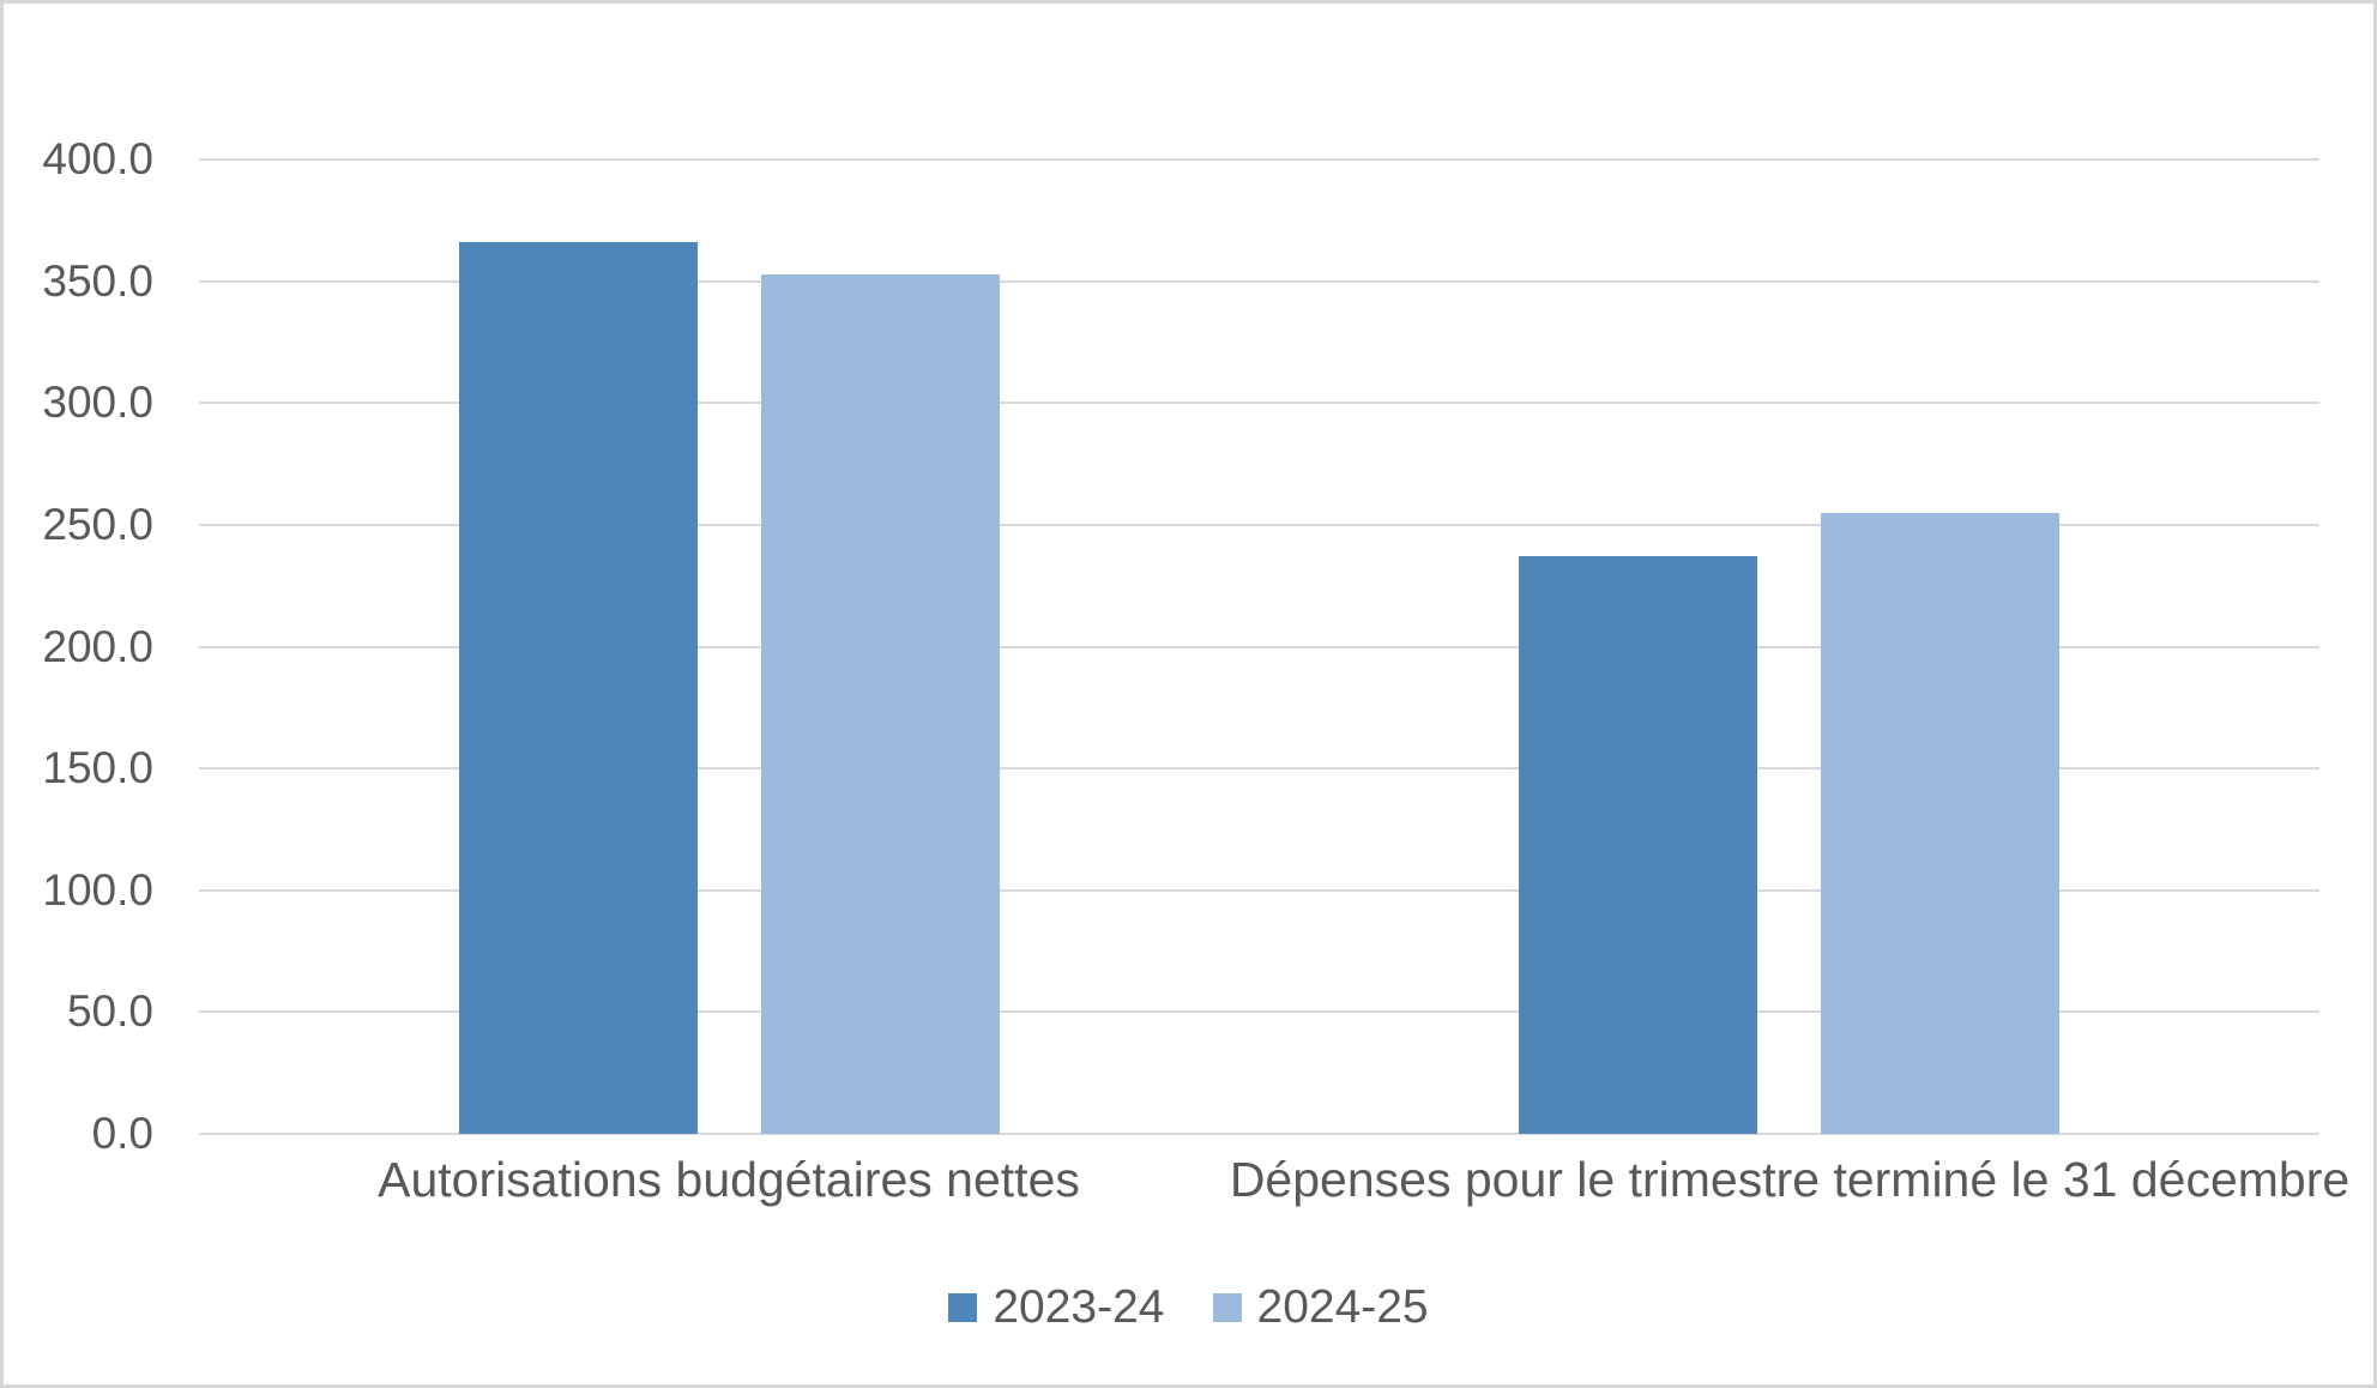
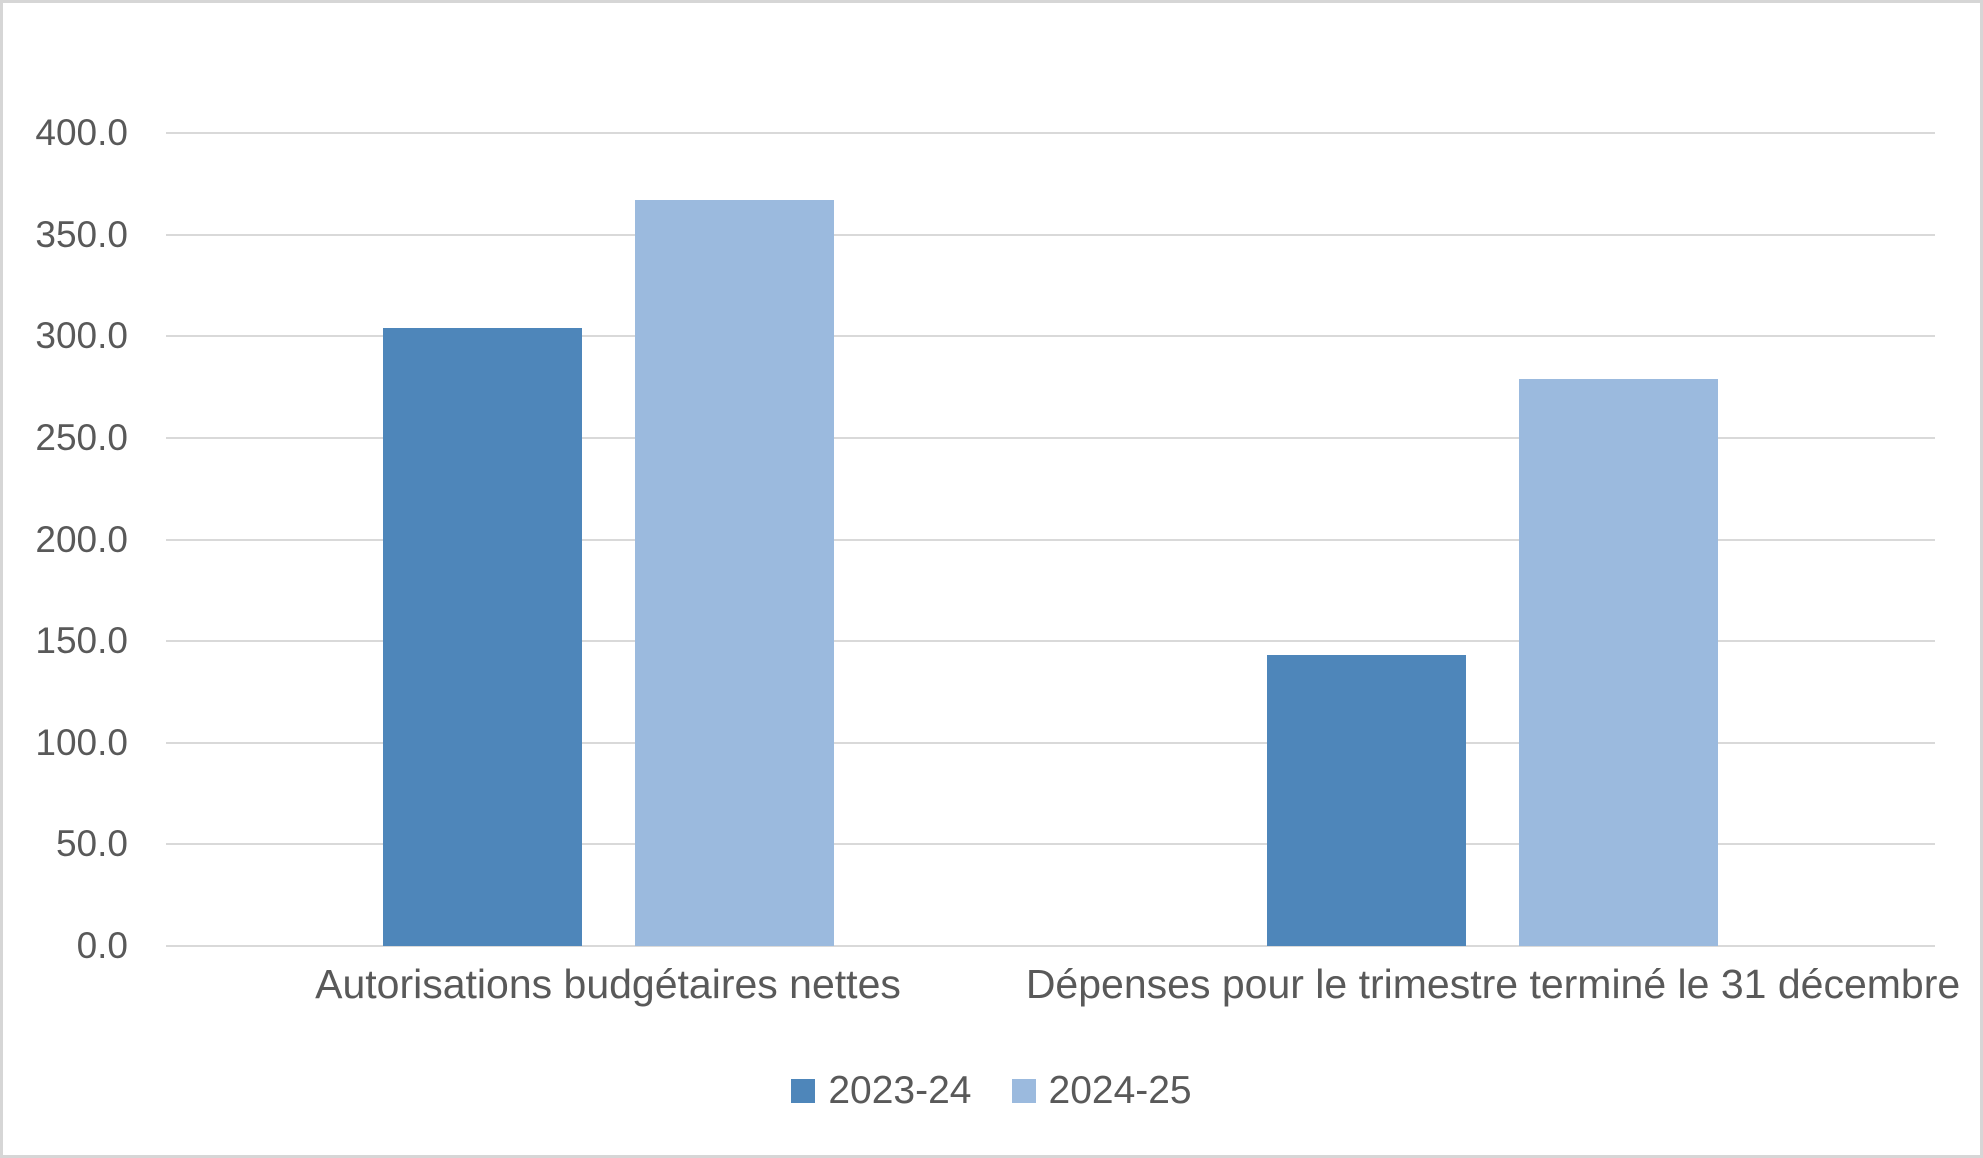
2023-24/Autorisations budgétaires nettes: 366 -> 304
2024-25/Autorisations budgétaires nettes: 353 -> 367
2023-24/Dépenses pour le trimestre terminé le 31 décembre: 237 -> 143
2024-25/Dépenses pour le trimestre terminé le 31 décembre: 255 -> 279
